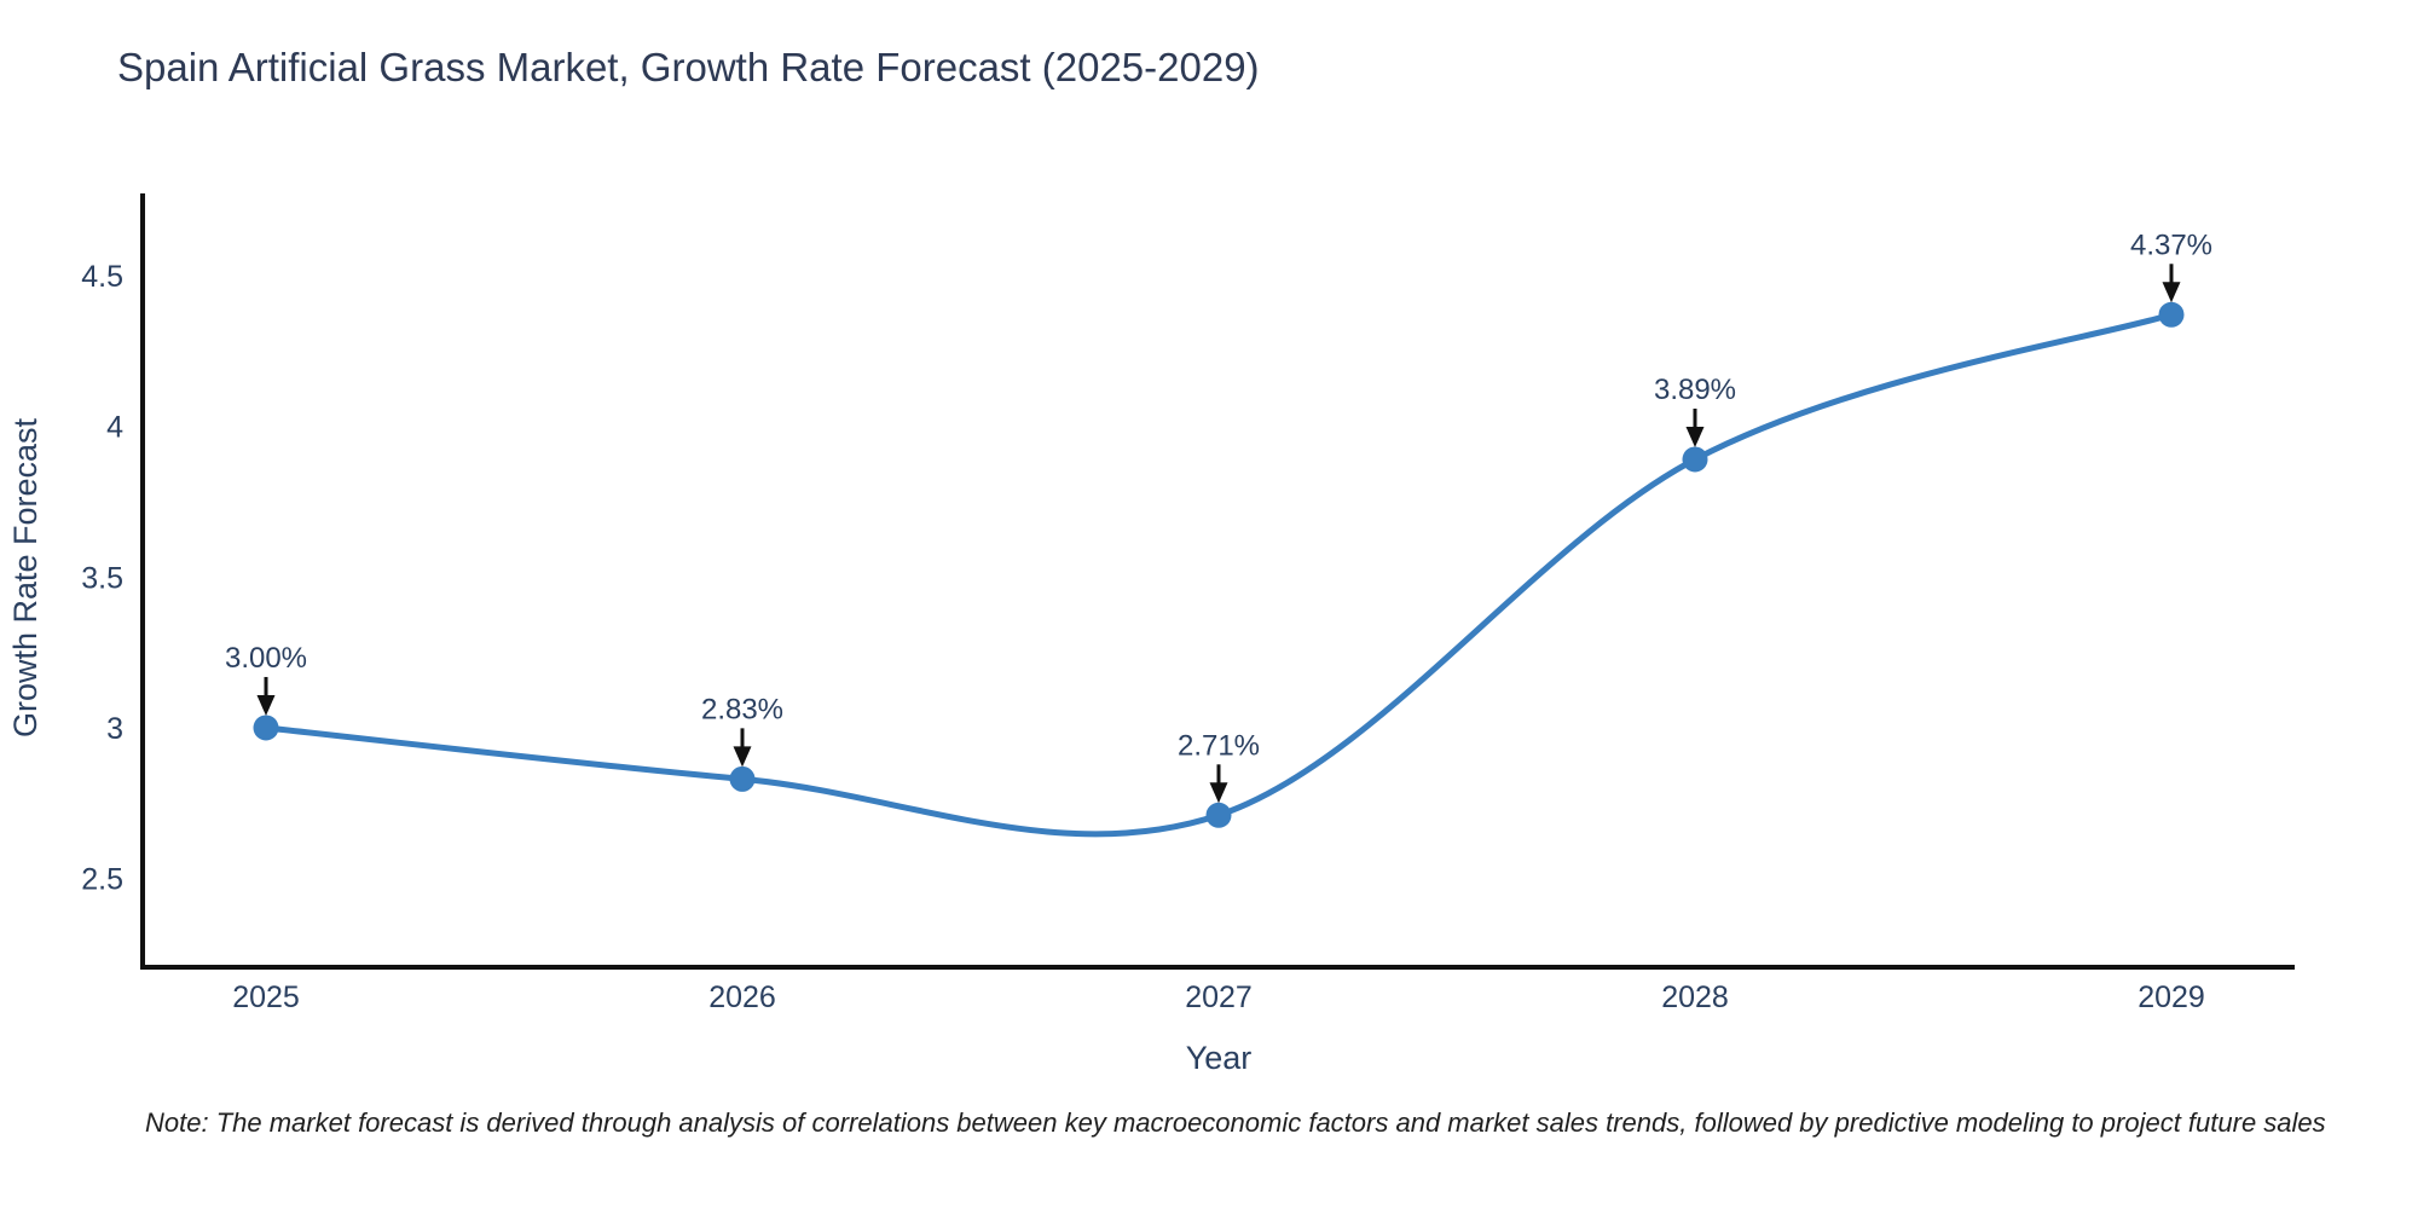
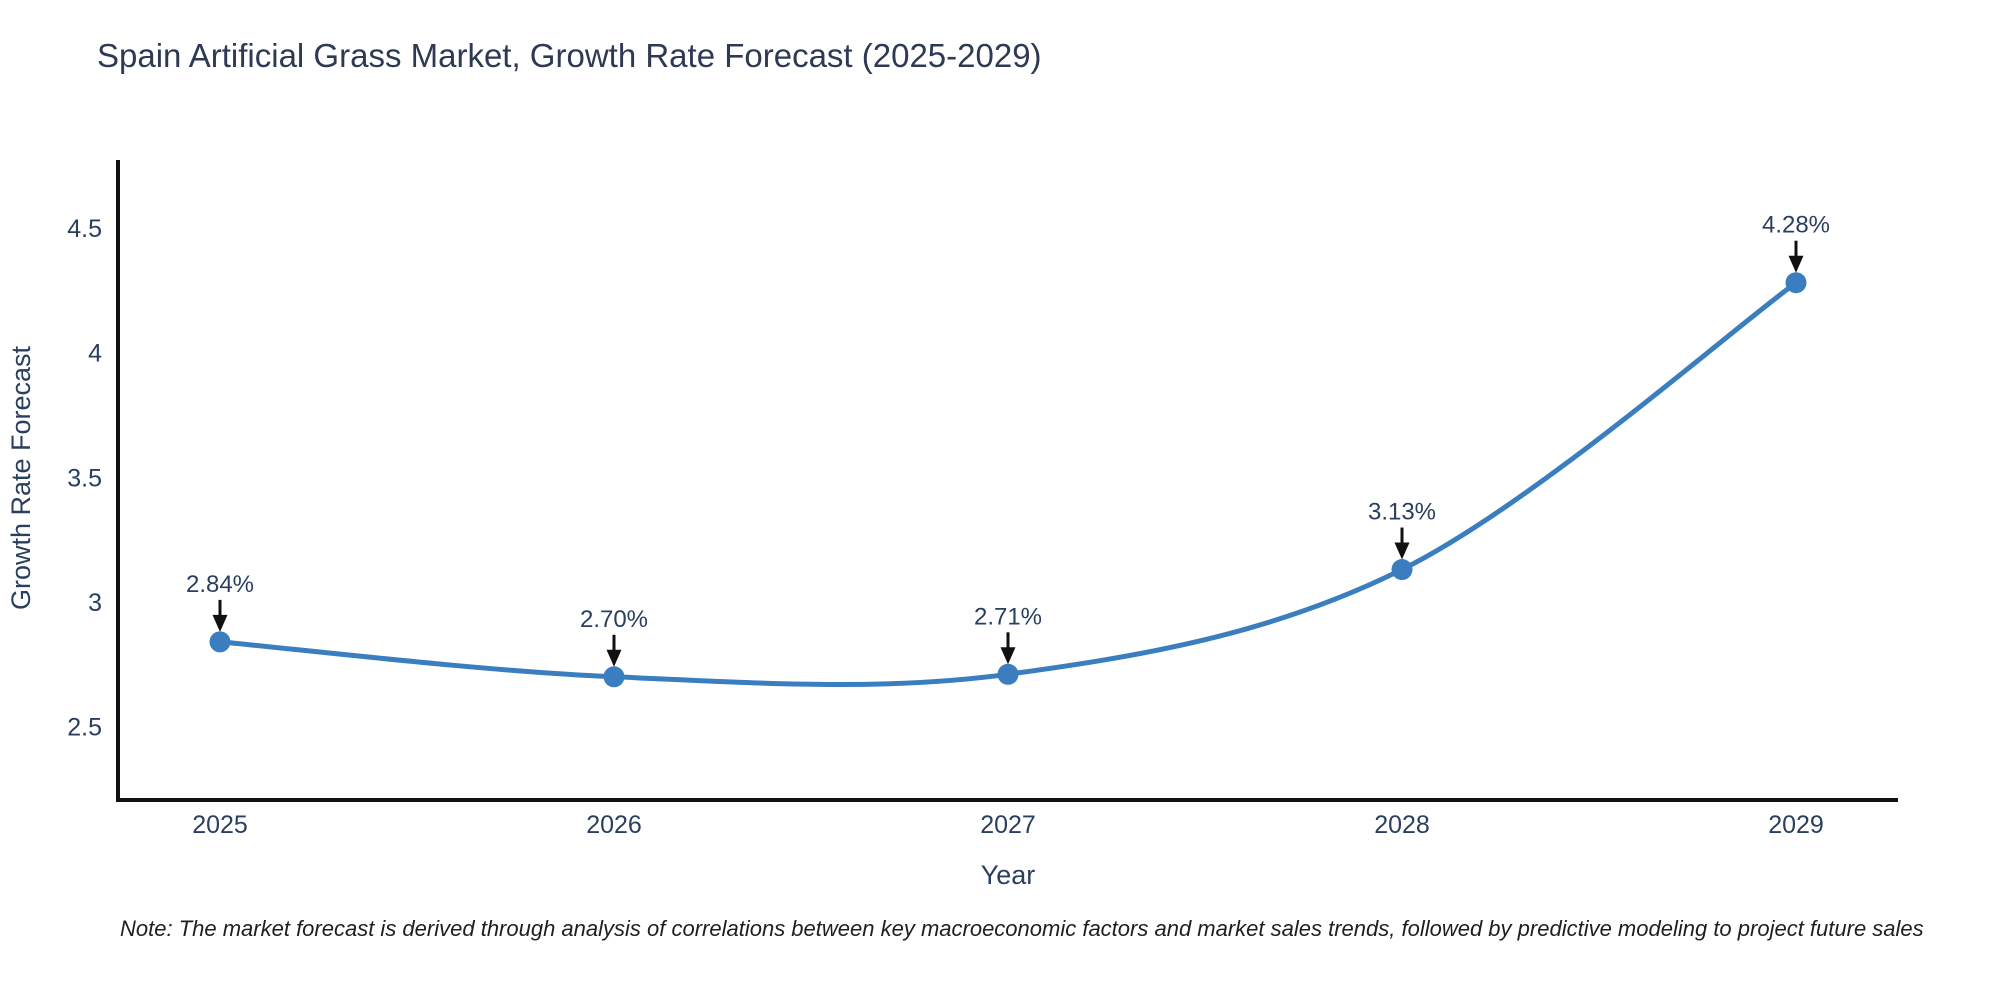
2025: 3.00% -> 2.84%
2026: 2.83% -> 2.70%
2028: 3.89% -> 3.13%
2029: 4.37% -> 4.28%
